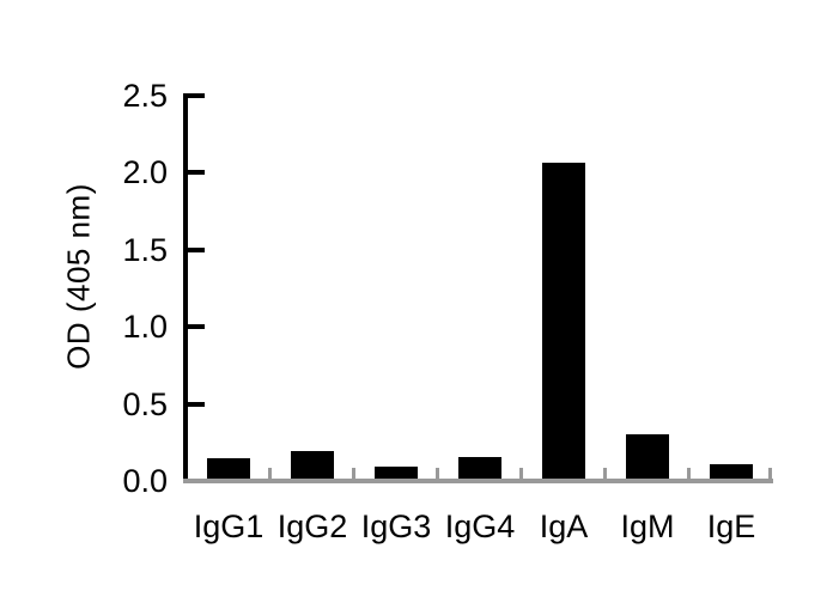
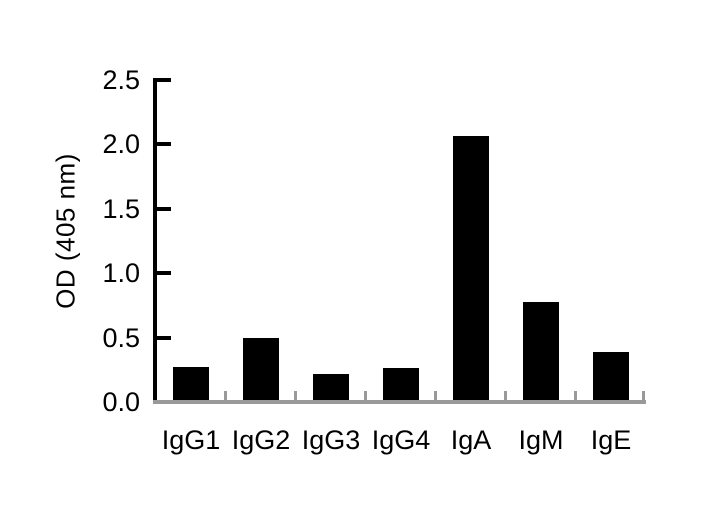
IgG1: 0.13 -> 0.26
IgG2: 0.18 -> 0.48
IgG3: 0.08 -> 0.20
IgG4: 0.14 -> 0.25
IgM: 0.29 -> 0.76
IgE: 0.09 -> 0.37
